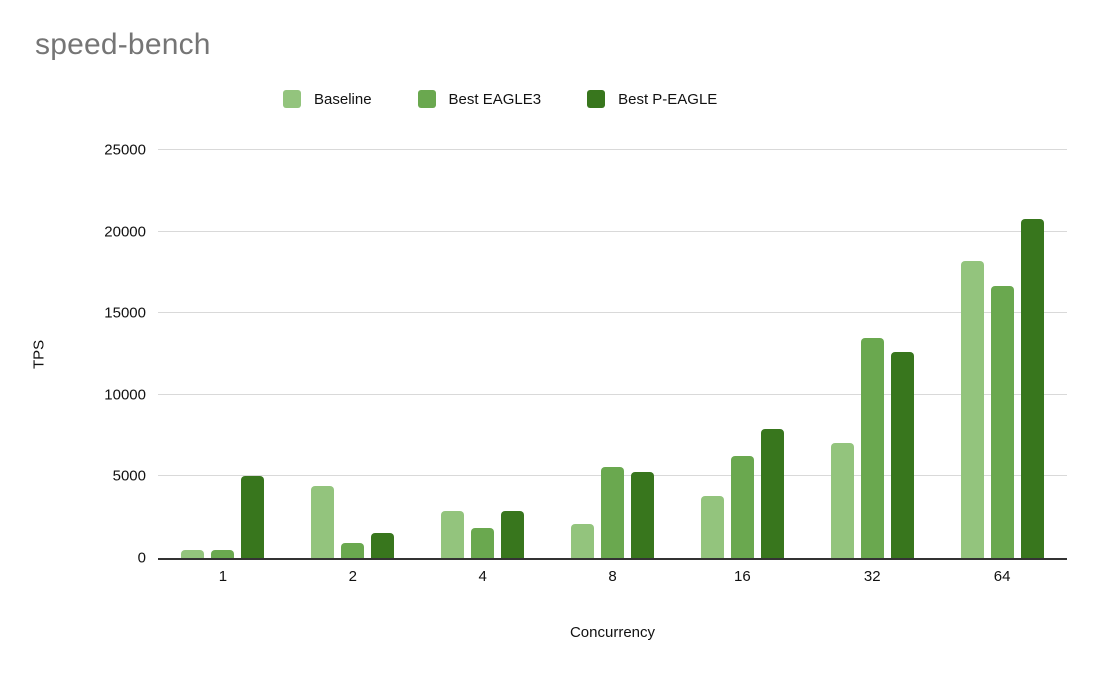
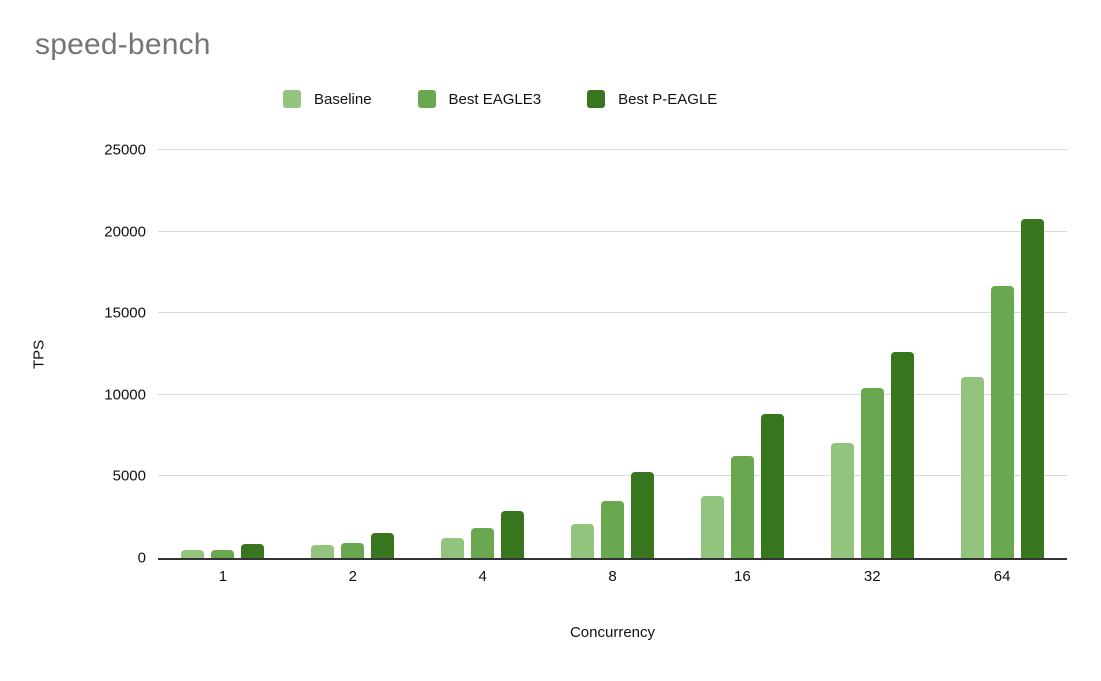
Best P-EAGLE/1: 5000 -> 800
Baseline/2: 4400 -> 800
Baseline/4: 2900 -> 1200
Best EAGLE3/8: 5600 -> 3500
Best P-EAGLE/16: 7900 -> 8800
Best EAGLE3/32: 13500 -> 10400
Baseline/64: 18200 -> 11100
